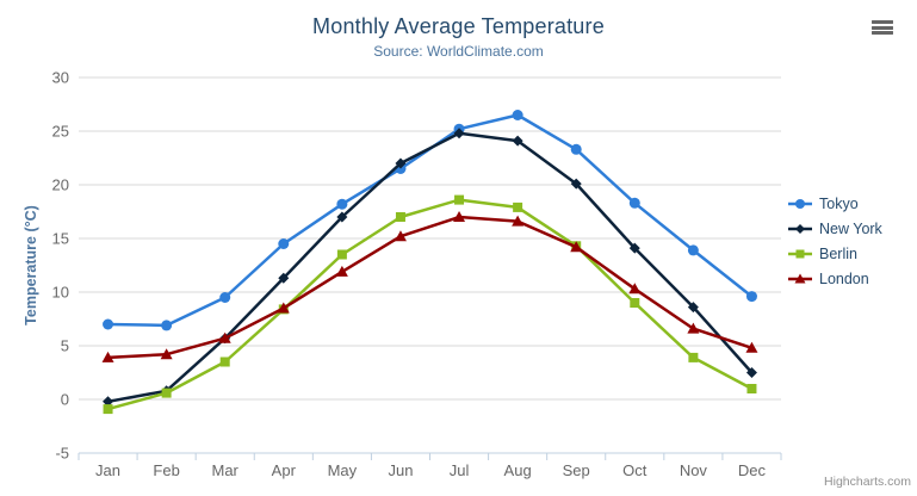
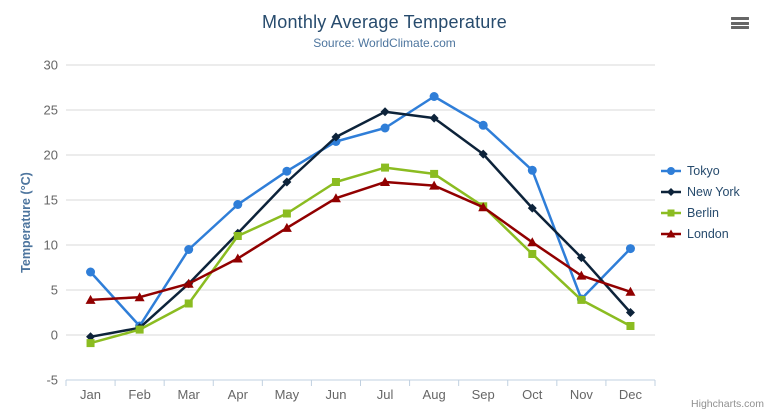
Tokyo/Feb: 7 -> 1
Berlin/Apr: 8 -> 11
Tokyo/Jul: 25 -> 23
Tokyo/Nov: 14 -> 4
